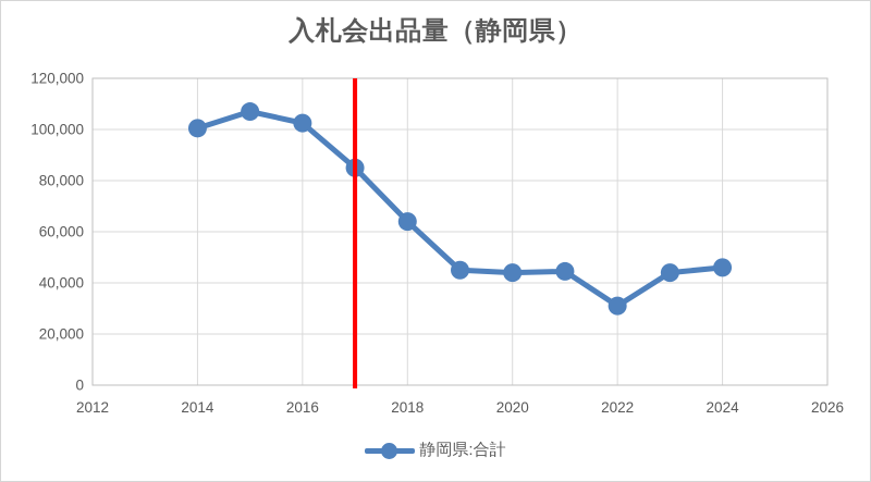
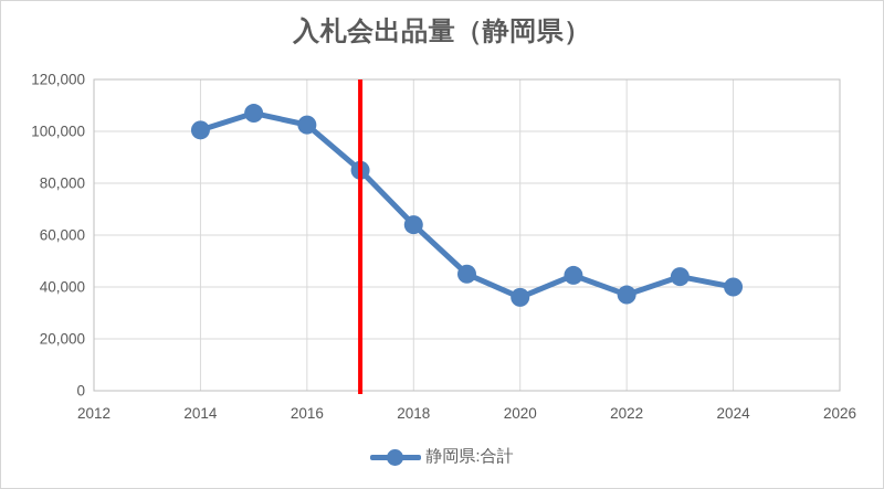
2020: 44000 -> 36000
2022: 31000 -> 37000
2024: 46000 -> 40000
